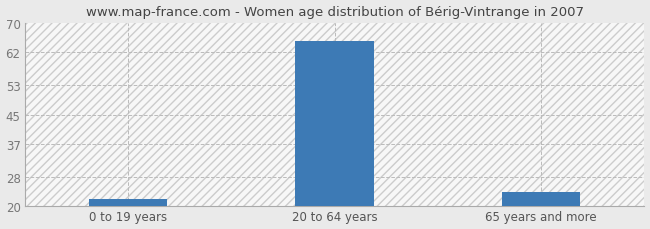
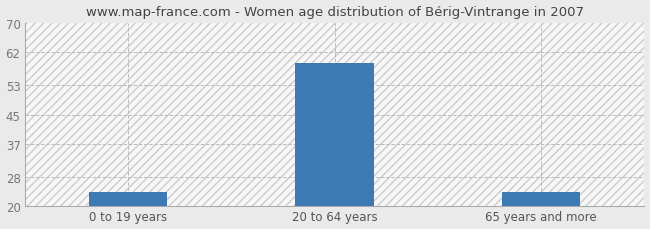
0 to 19 years: 22 -> 24
20 to 64 years: 65 -> 59
